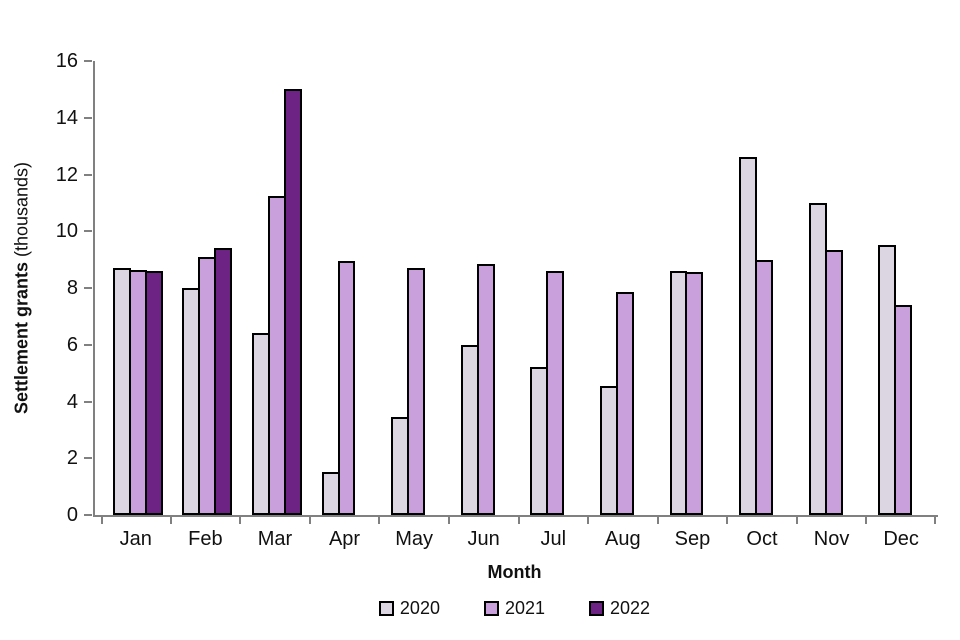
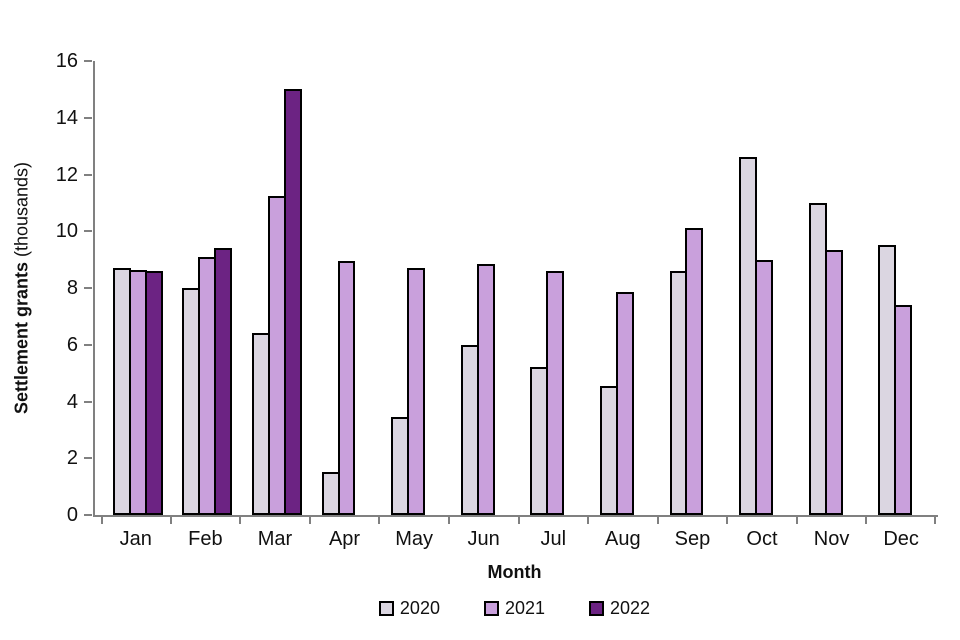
2021/Sep: 8.6 -> 10.1
